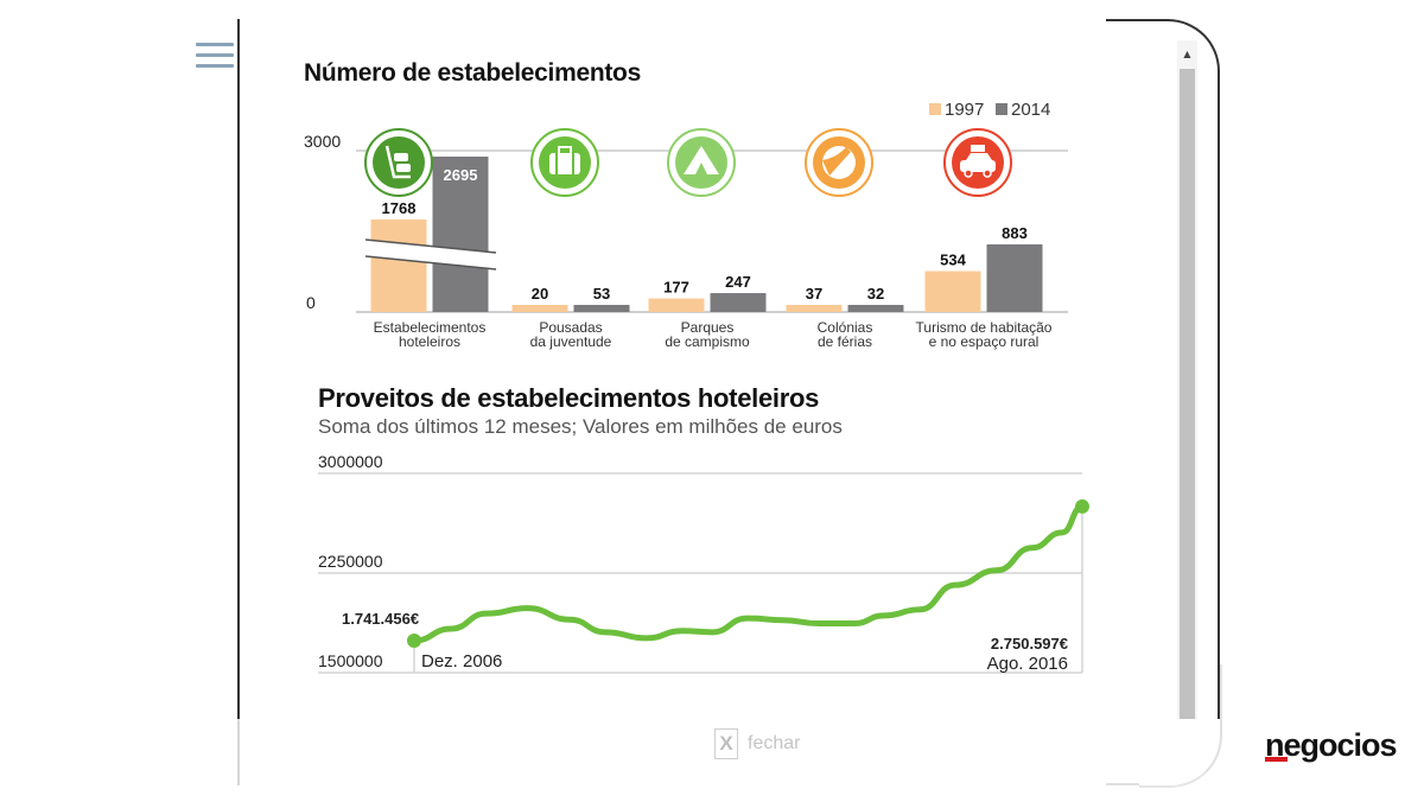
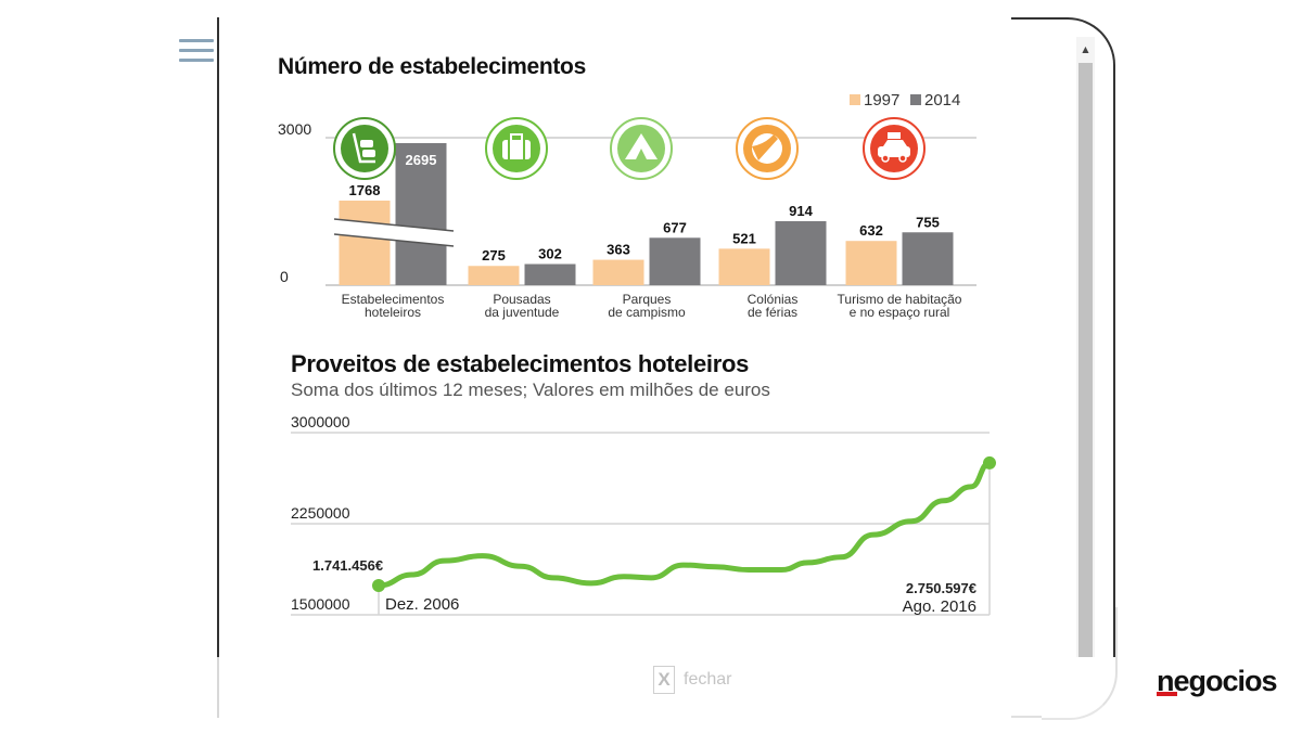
Número de estabelecimentos/1997/Pousadas da juventude: 20 -> 275
Número de estabelecimentos/2014/Pousadas da juventude: 53 -> 302
Número de estabelecimentos/1997/Parques de campismo: 177 -> 363
Número de estabelecimentos/2014/Parques de campismo: 247 -> 677
Número de estabelecimentos/1997/Colónias de férias: 37 -> 521
Número de estabelecimentos/2014/Colónias de férias: 32 -> 914
Número de estabelecimentos/1997/Turismo de habitação e no espaço rural: 534 -> 632
Número de estabelecimentos/2014/Turismo de habitação e no espaço rural: 883 -> 755
